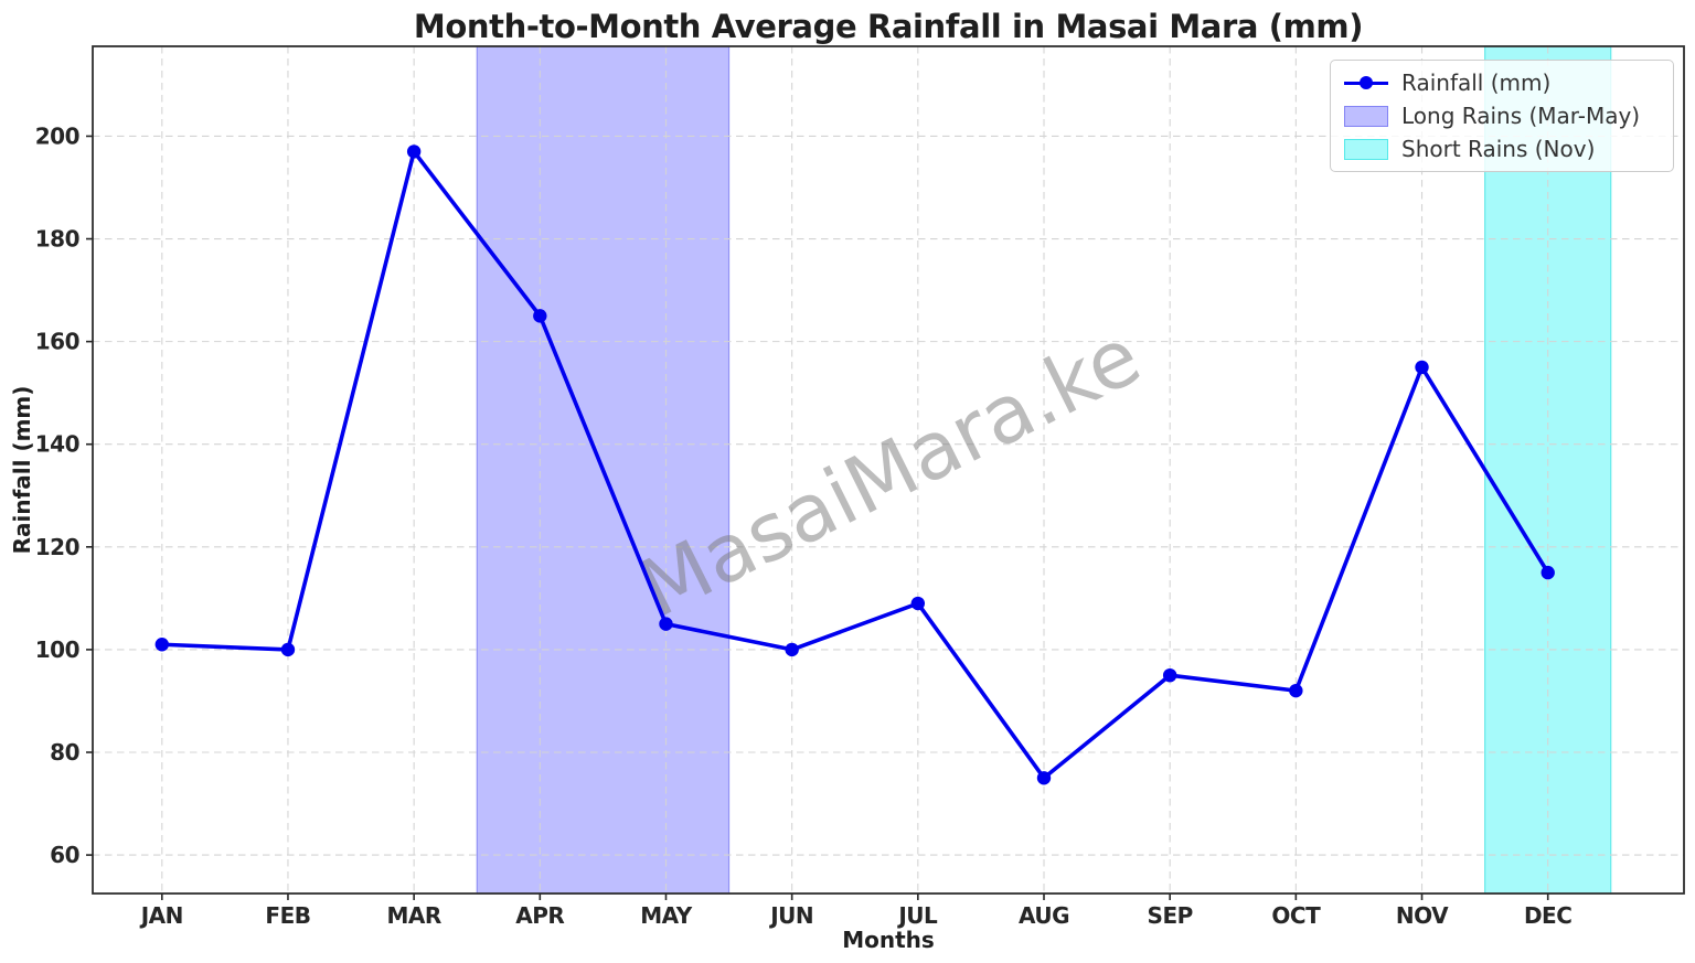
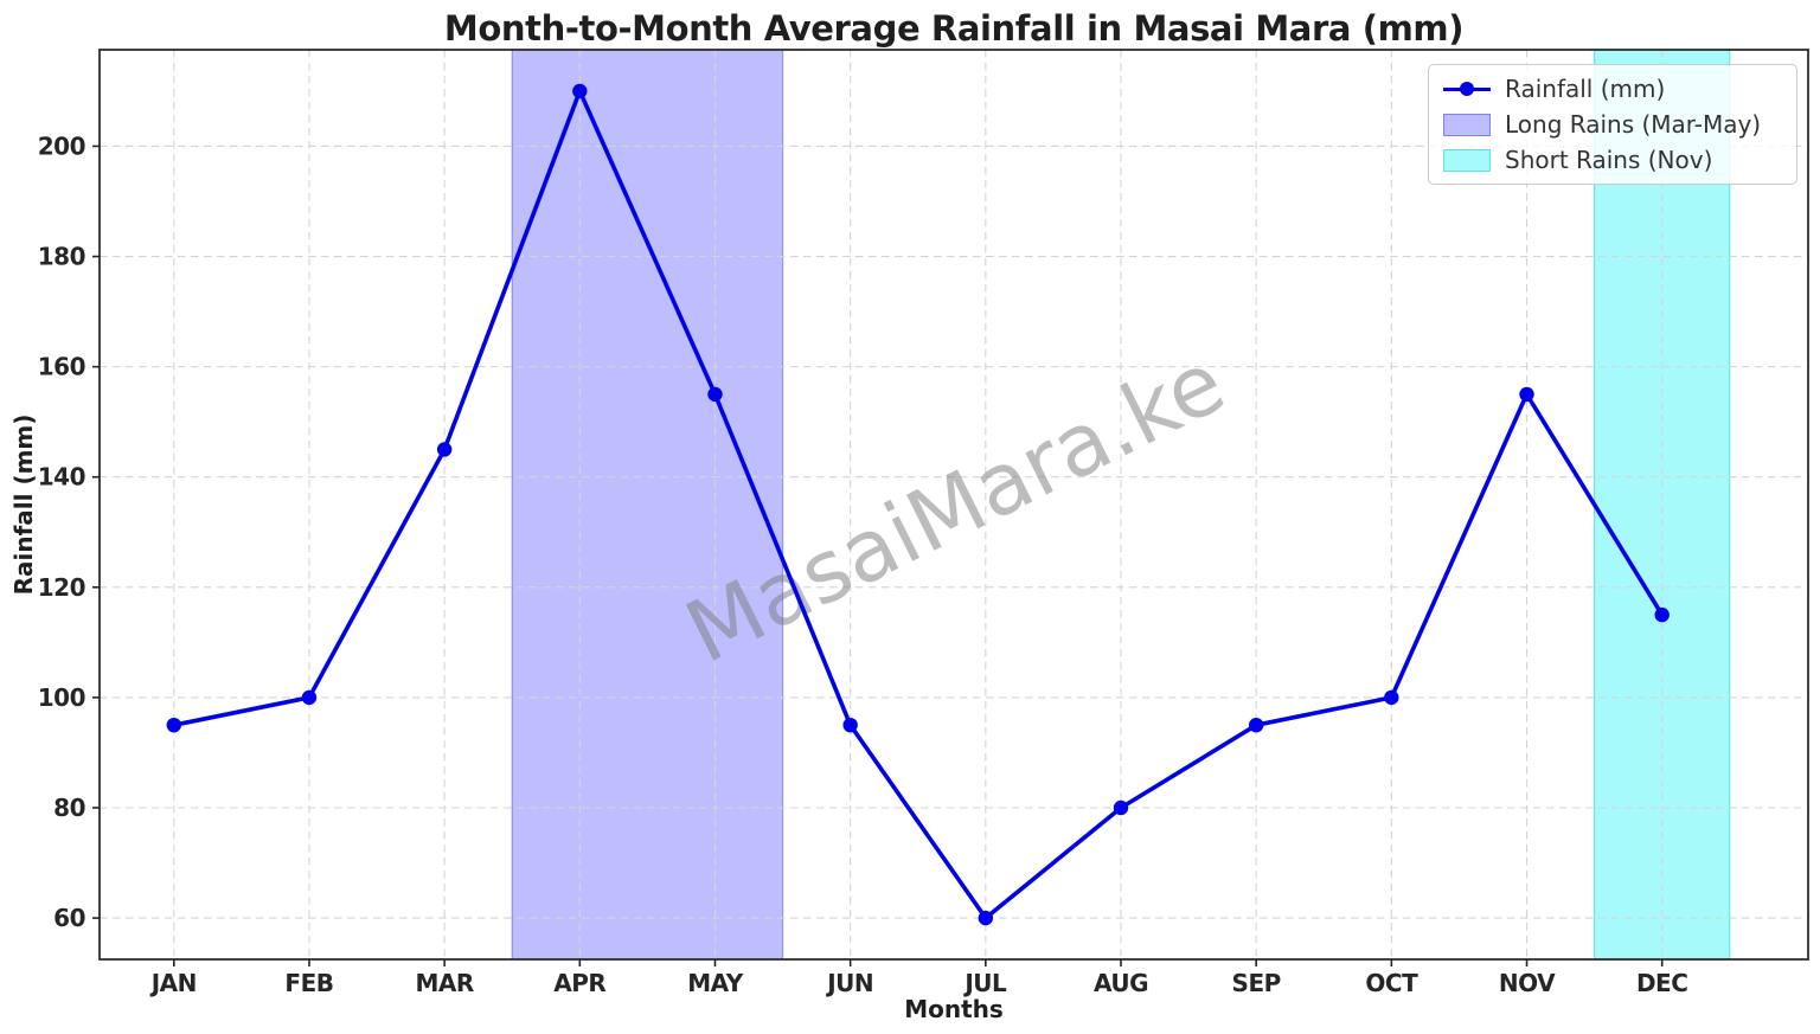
JAN: 101 -> 95
MAR: 197 -> 145
APR: 165 -> 210
MAY: 105 -> 155
JUN: 100 -> 95
JUL: 109 -> 60
AUG: 75 -> 80
OCT: 92 -> 100
